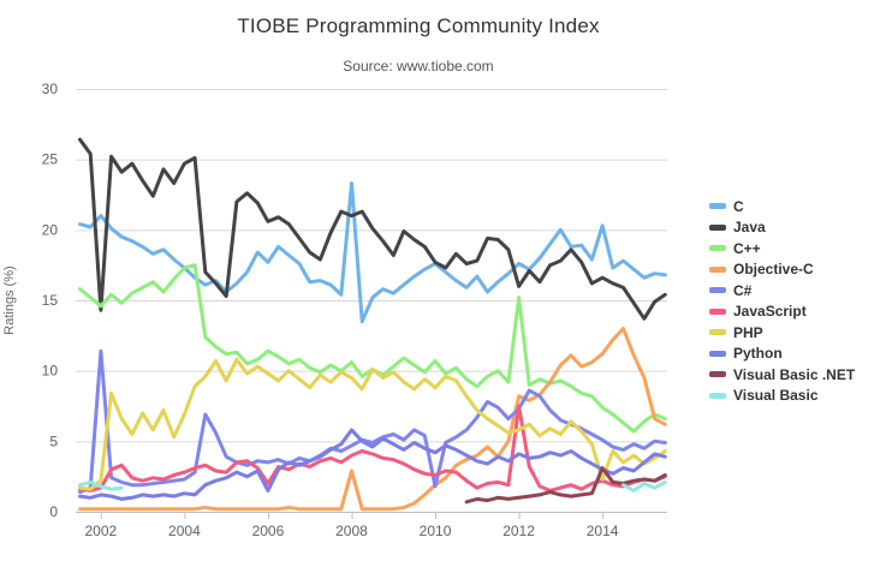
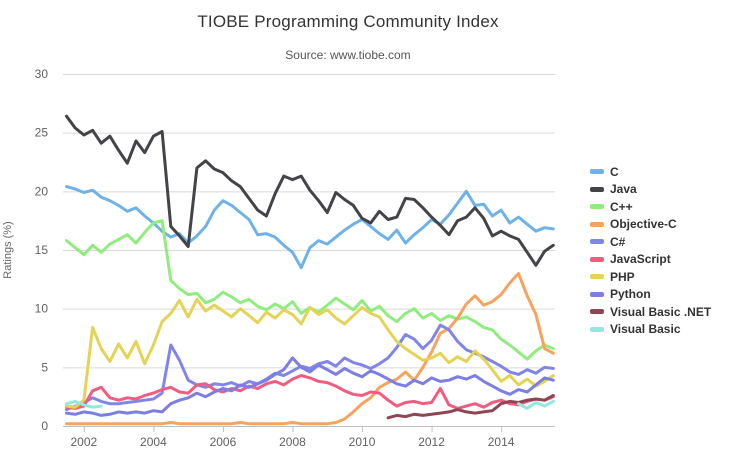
C/2002: 21.0 -> 19.9
Java/2002: 14.3 -> 24.8
C#/2002: 11.4 -> 2.0
C/2006: 17.7 -> 19.2
Java/2006: 20.6 -> 21.6
JavaScript/2006: 2.0 -> 2.9
Python/2006: 1.5 -> 3.2
C/2008: 23.3 -> 14.8
Objective-C/2008: 2.9 -> 0.3
C#/2010: 1.8 -> 5.2
PHP/2010: 8.8 -> 10.1
Java/2012: 16.0 -> 17.8
C++/2012: 15.2 -> 9.6
Objective-C/2012: 8.2 -> 6.3
JavaScript/2012: 7.5 -> 2.0
C/2014: 20.3 -> 18.4
PHP/2014: 2.3 -> 3.8
Visual Basic .NET/2014: 3.1 -> 1.9
